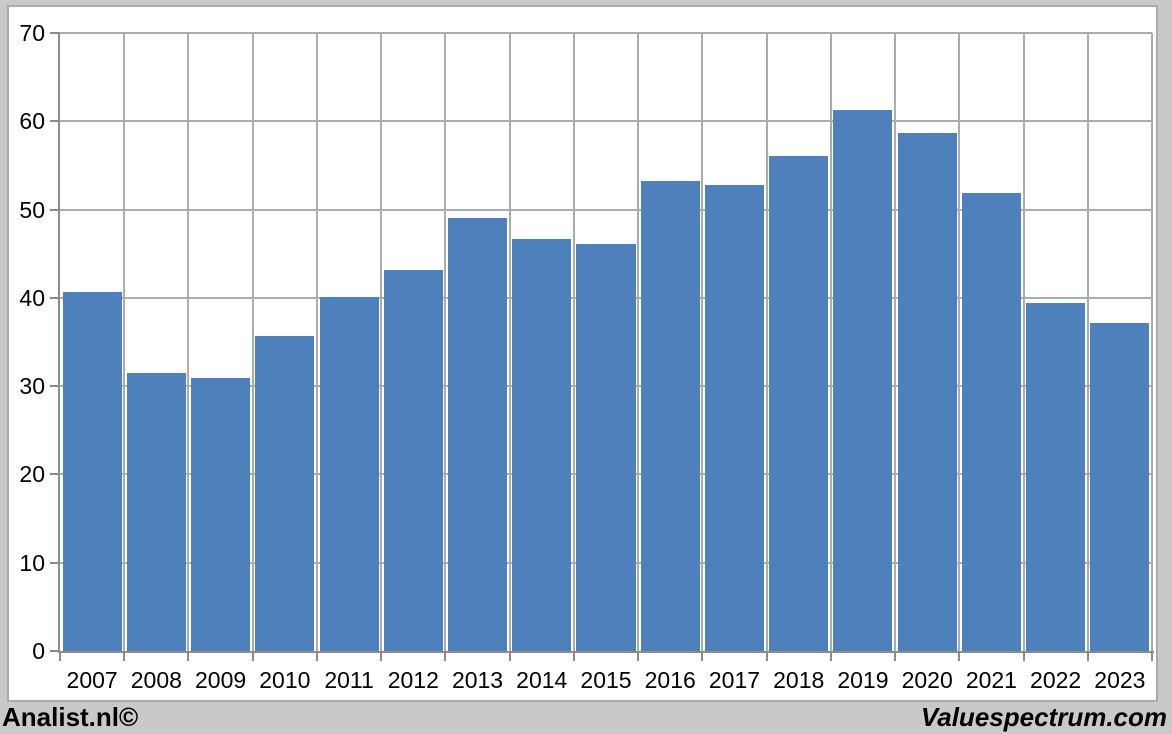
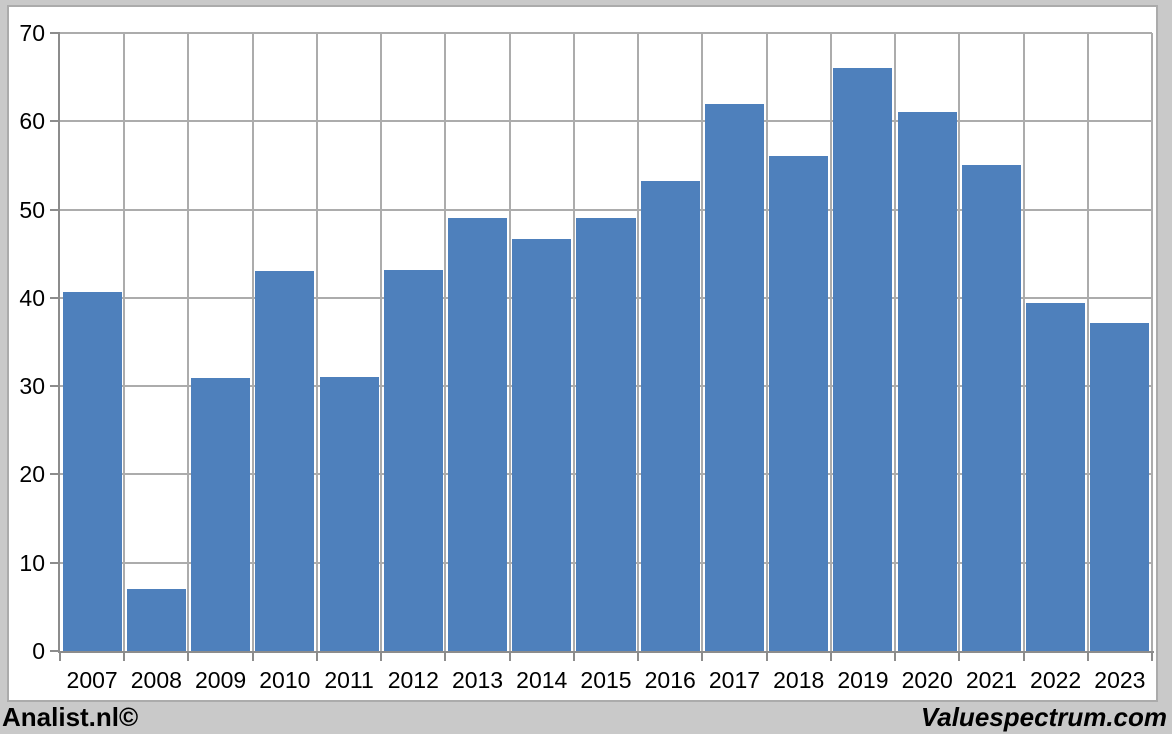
2008: 32 -> 7
2010: 36 -> 43
2011: 40 -> 31
2015: 46 -> 49
2017: 53 -> 62
2019: 61 -> 66
2020: 59 -> 61
2021: 52 -> 55
